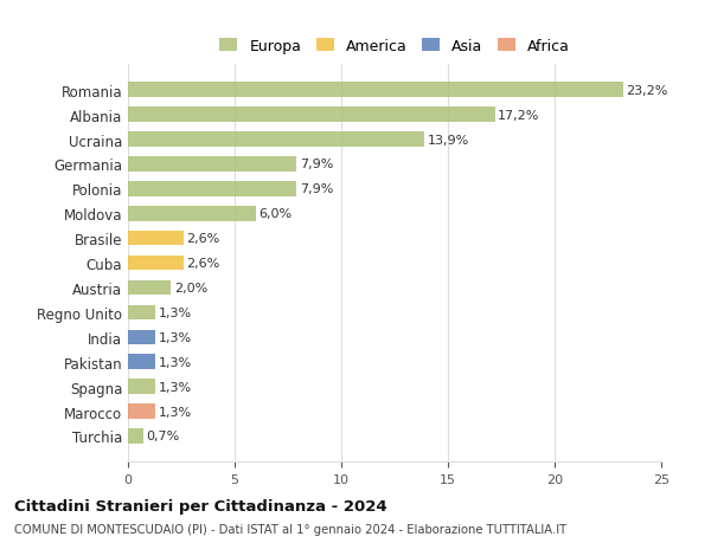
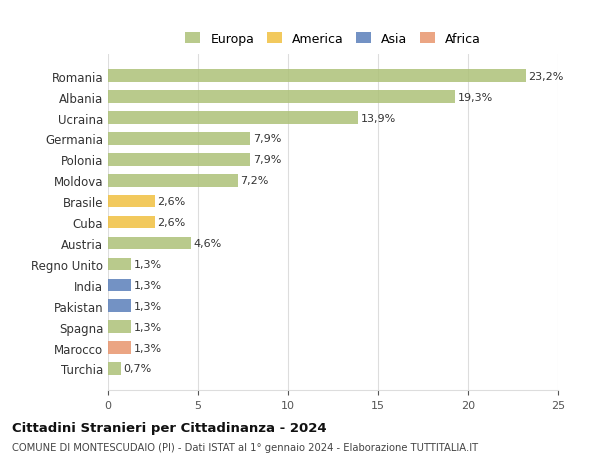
Albania: 17,2% -> 19,3%
Moldova: 6,0% -> 7,2%
Austria: 2,0% -> 4,6%
